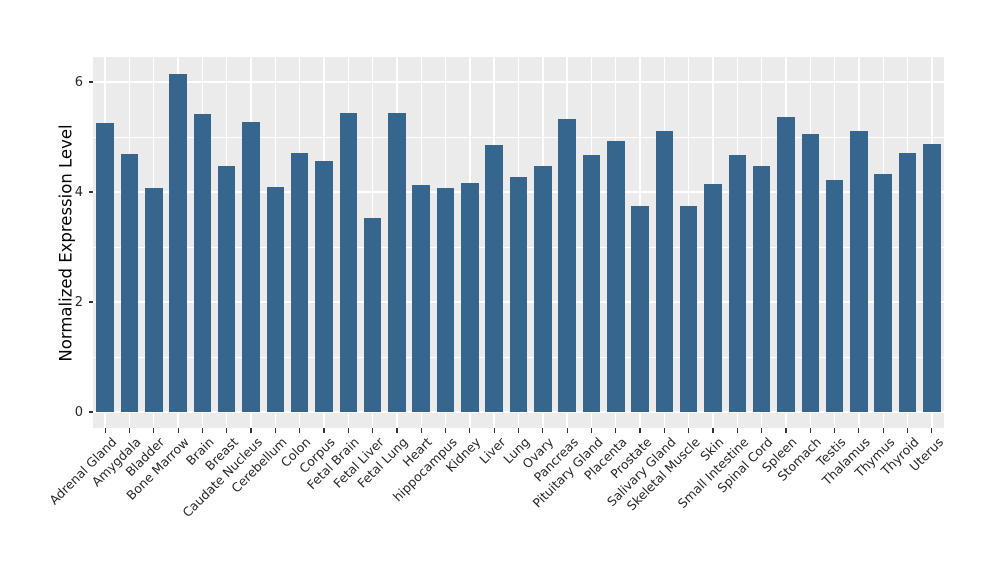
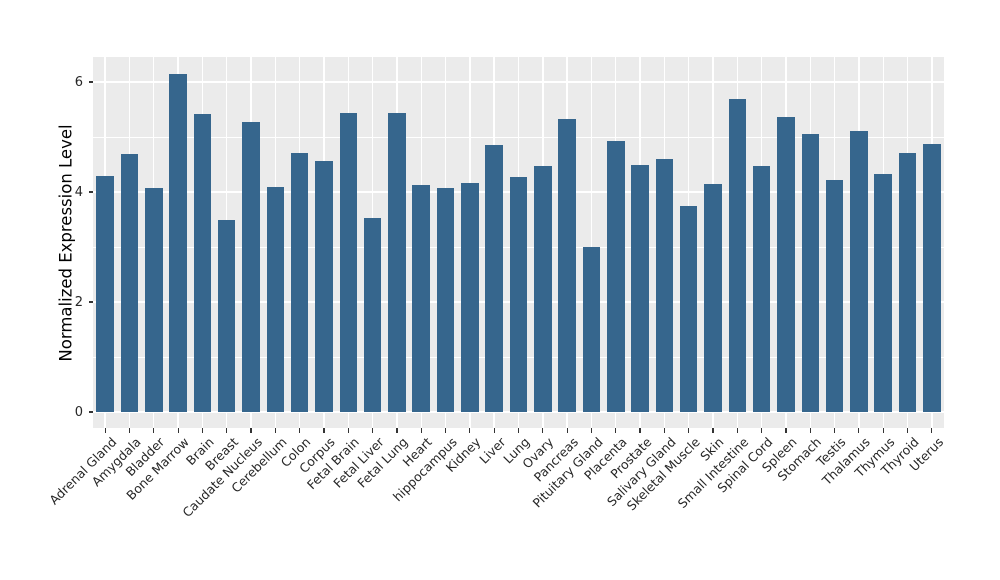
Adrenal Gland: 5.3 -> 4.3
Breast: 4.5 -> 3.5
Pituitary Gland: 4.7 -> 3.0
Prostate: 3.8 -> 4.5
Salivary Gland: 5.1 -> 4.6
Small Intestine: 4.7 -> 5.7
